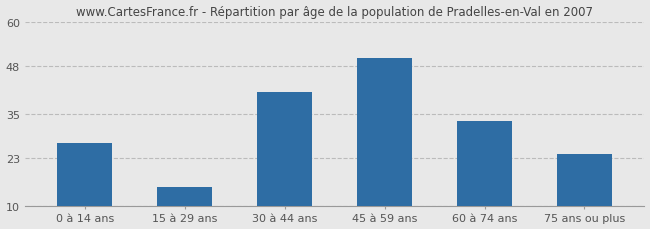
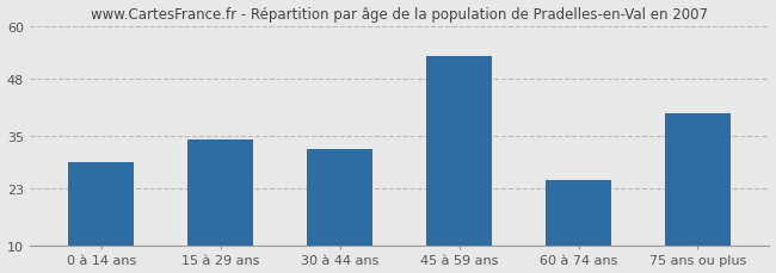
0 à 14 ans: 27 -> 29
15 à 29 ans: 15 -> 34
30 à 44 ans: 41 -> 32
45 à 59 ans: 50 -> 53
60 à 74 ans: 33 -> 25
75 ans ou plus: 24 -> 40
